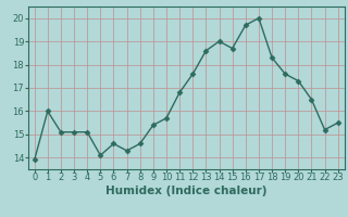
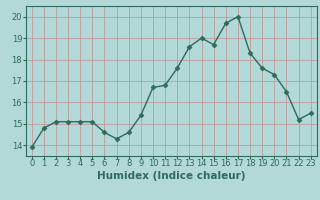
1: 16.0 -> 14.8
5: 14.1 -> 15.1
10: 15.7 -> 16.7
